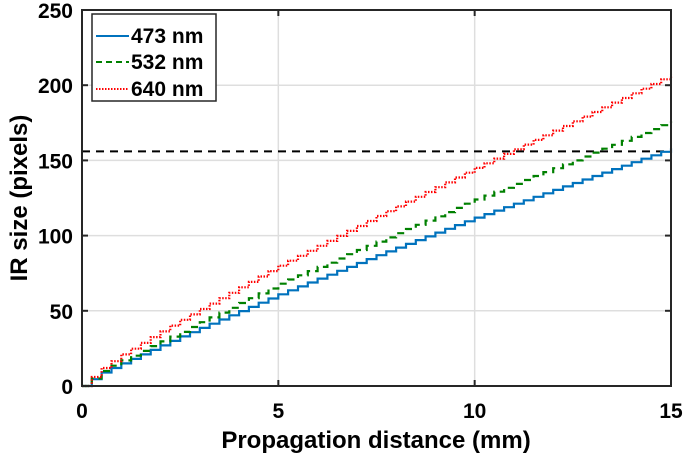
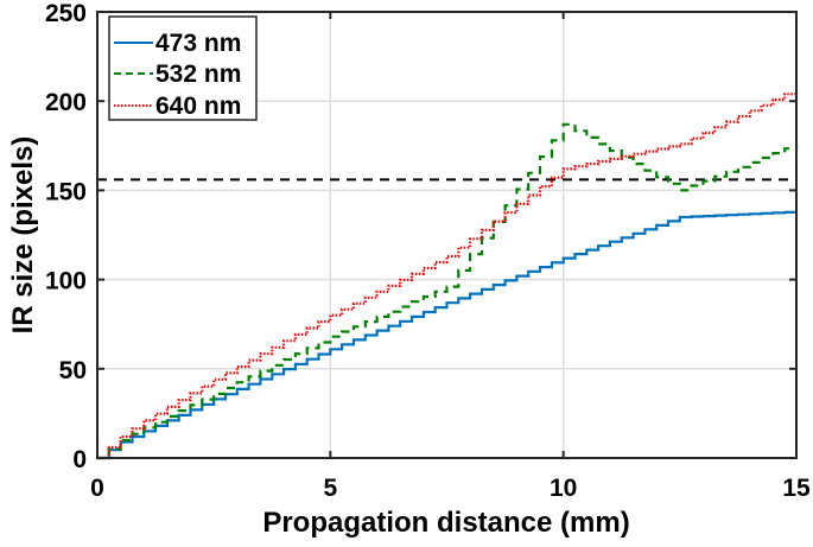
532 nm/10: 124 -> 187
640 nm/10: 145 -> 162
473 nm/15: 158 -> 138
